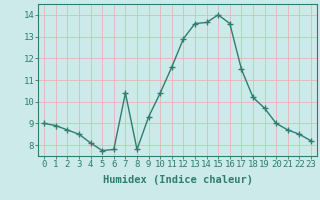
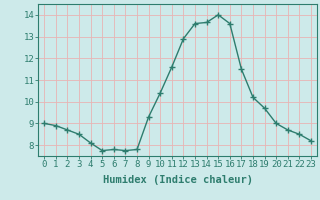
7: 10.40 -> 7.75
